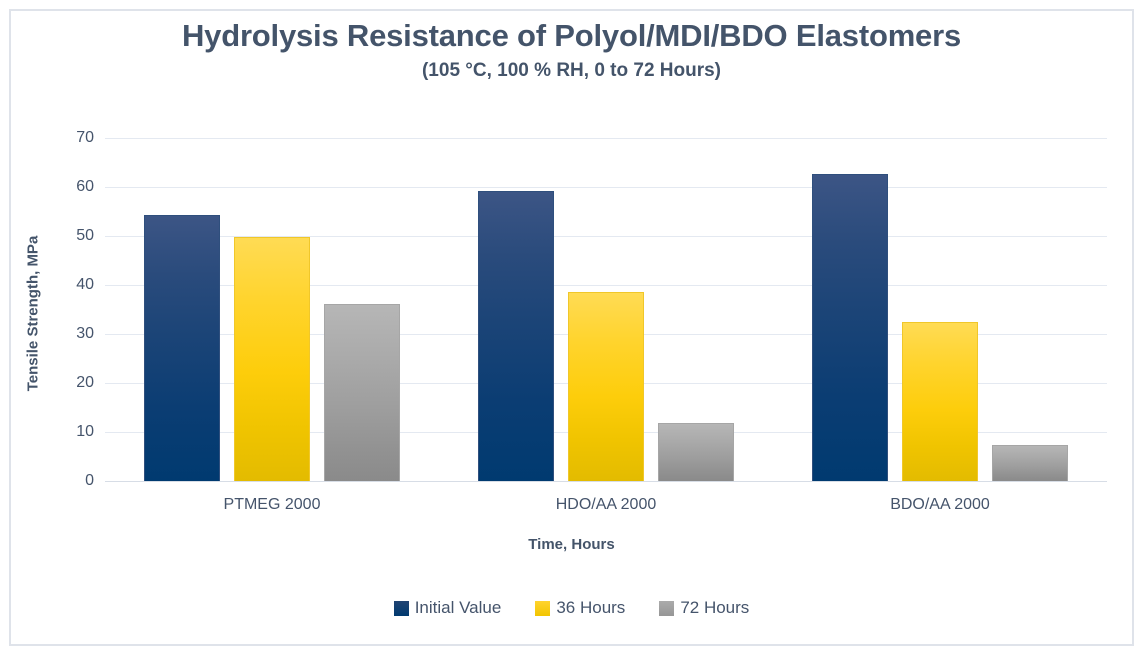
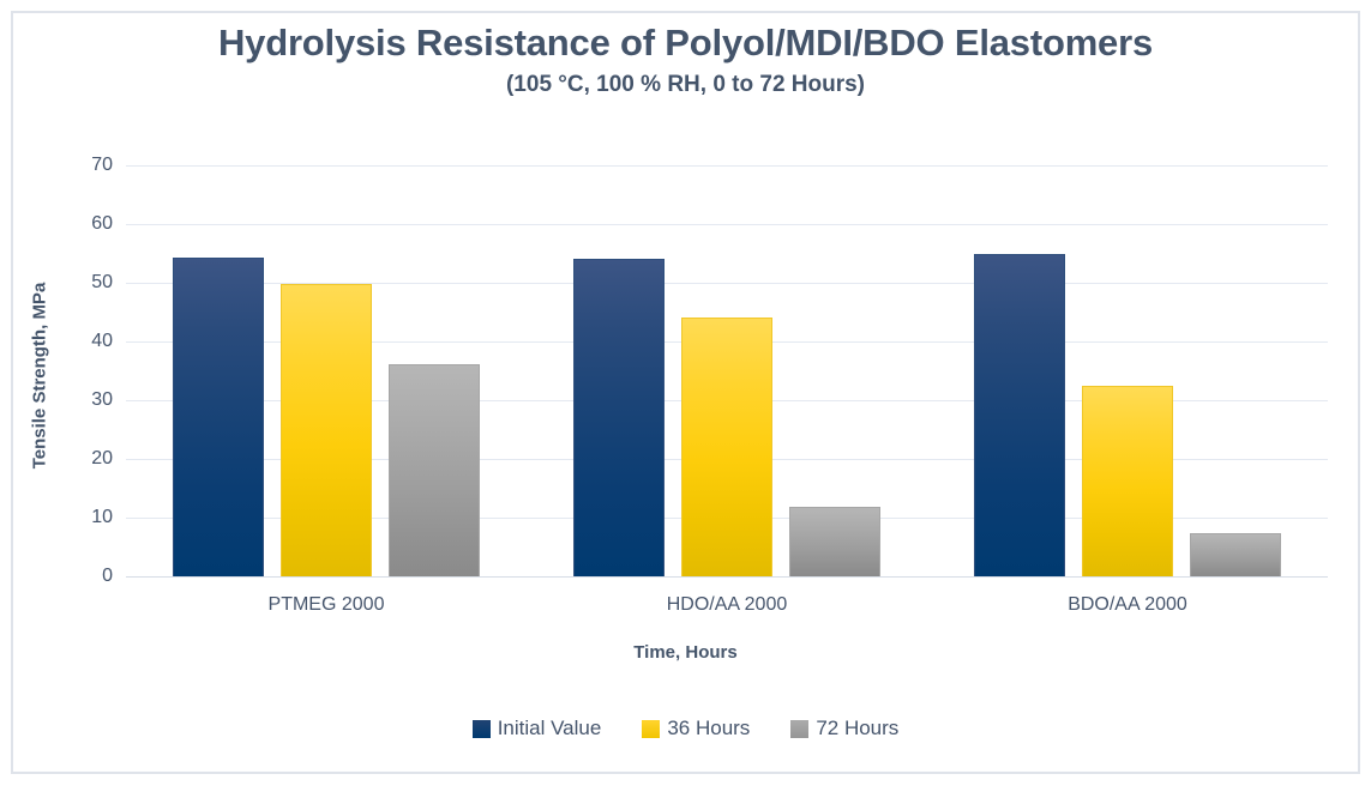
Initial Value/HDO/AA 2000: 59 -> 54
36 Hours/HDO/AA 2000: 38 -> 44
Initial Value/BDO/AA 2000: 63 -> 55
